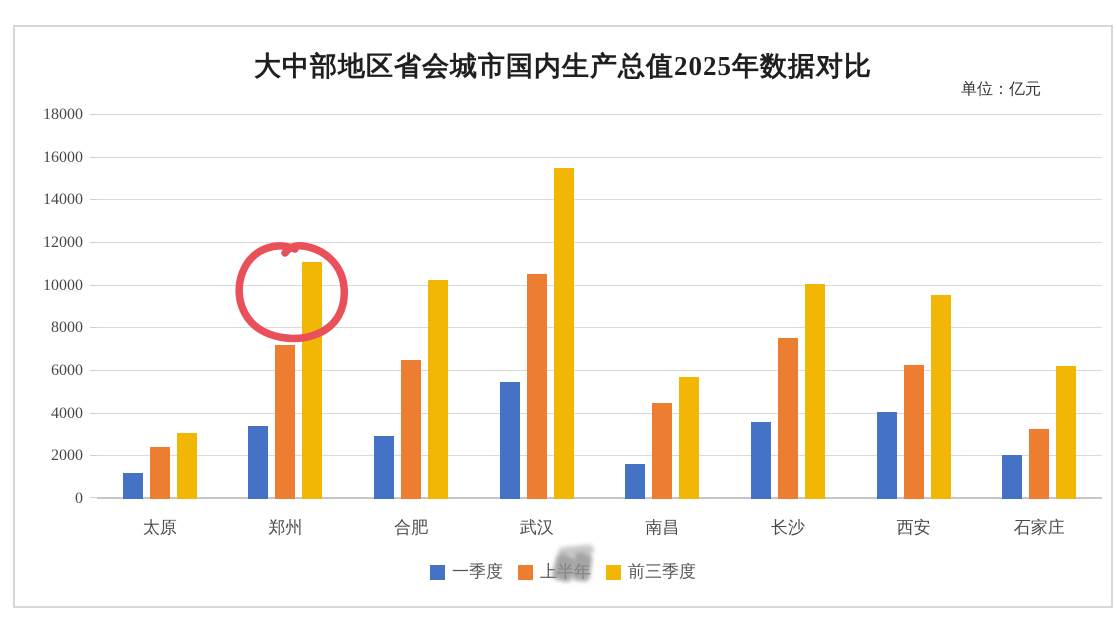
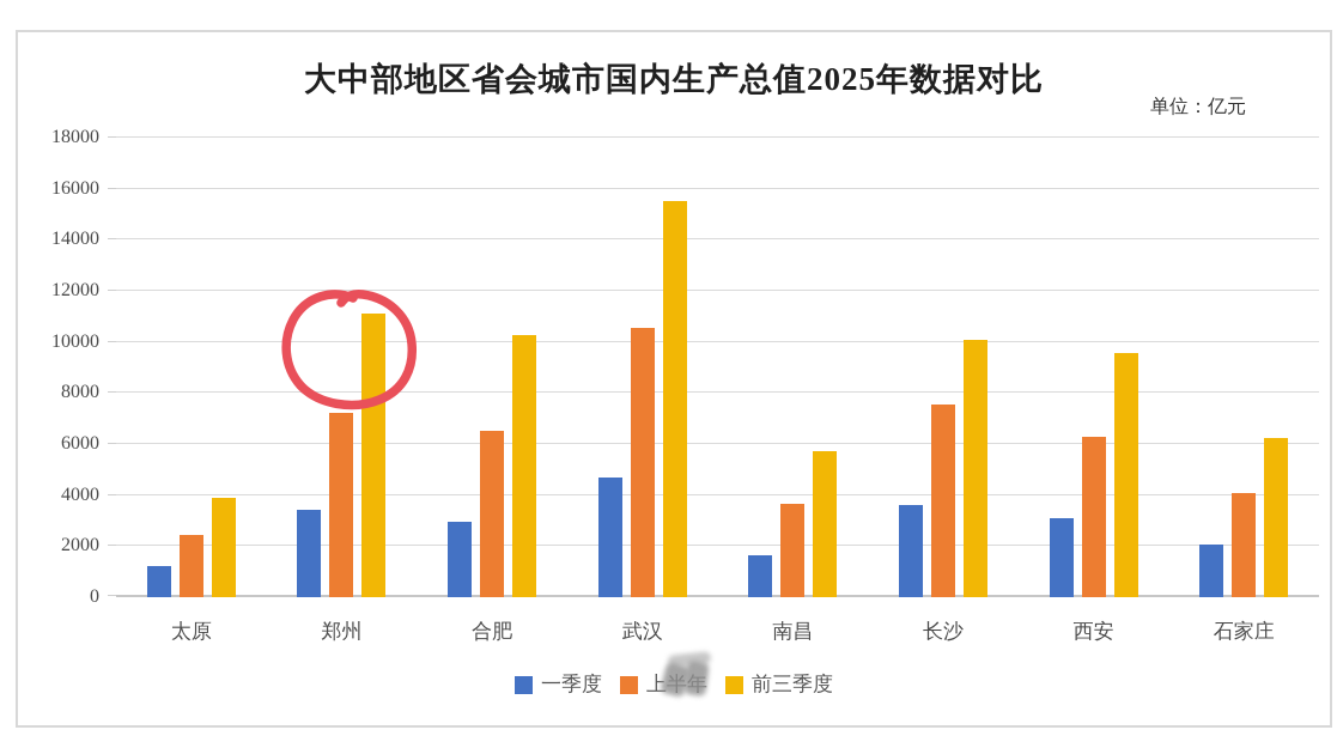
前三季度/太原: 3100 -> 3900
一季度/武汉: 5500 -> 4700
上半年/南昌: 4500 -> 3600
一季度/西安: 4100 -> 3100
上半年/石家庄: 3300 -> 4100
